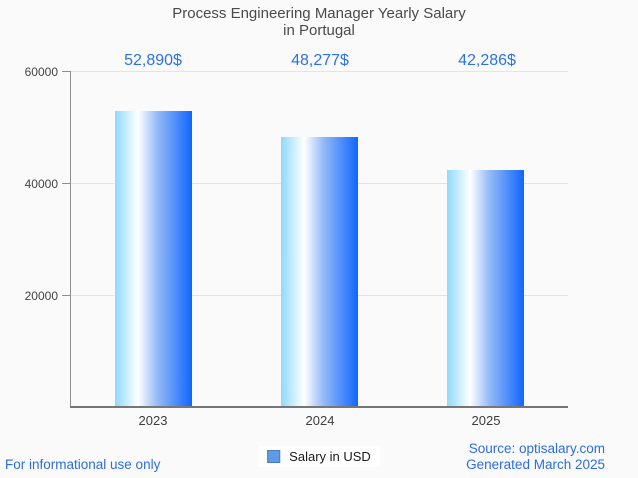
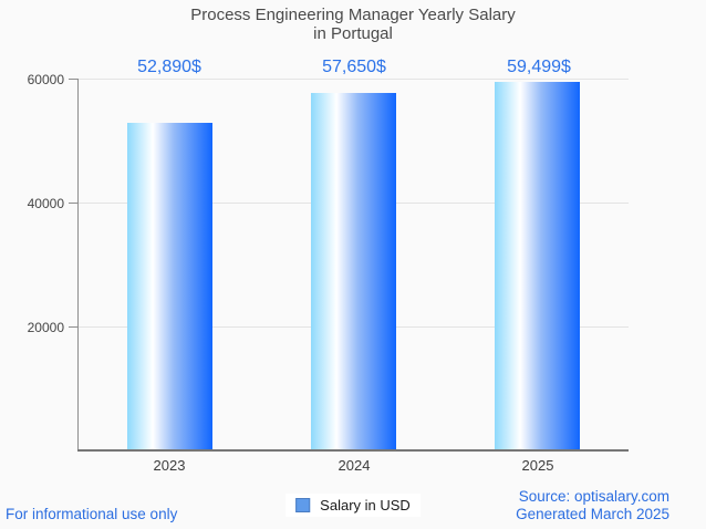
2024: 48,277 -> 57,650
2025: 42,286 -> 59,499
